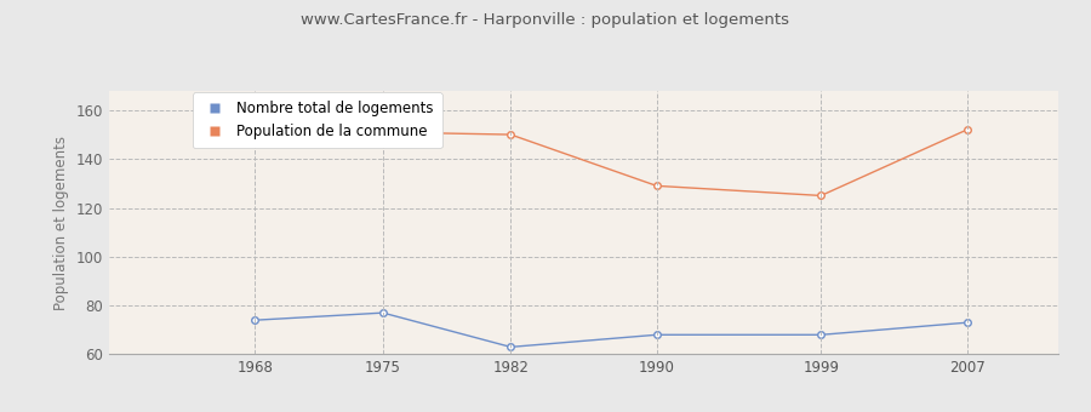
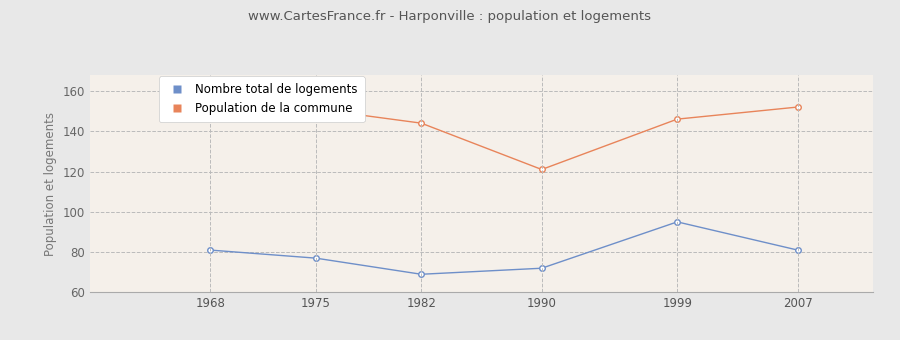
Nombre total de logements/1968: 74 -> 81
Nombre total de logements/1982: 63 -> 69
Population de la commune/1982: 150 -> 144
Nombre total de logements/1990: 68 -> 72
Population de la commune/1990: 129 -> 121
Nombre total de logements/1999: 68 -> 95
Population de la commune/1999: 125 -> 146
Nombre total de logements/2007: 73 -> 81
